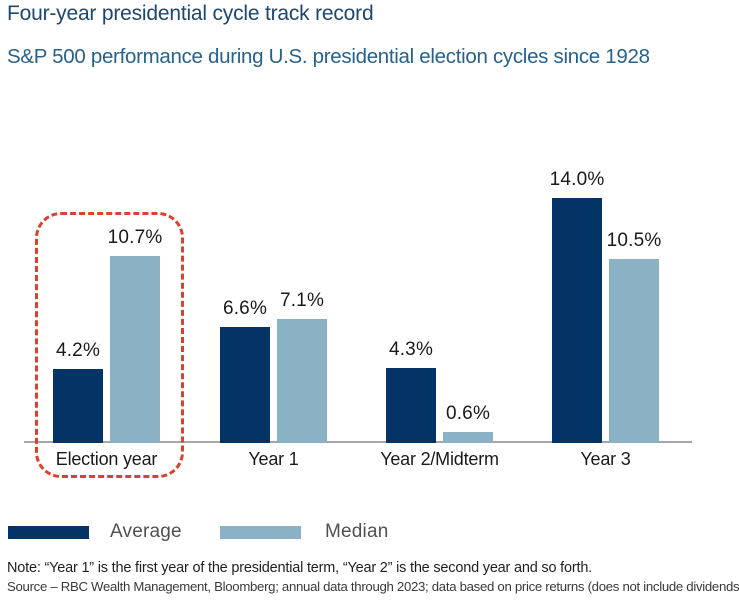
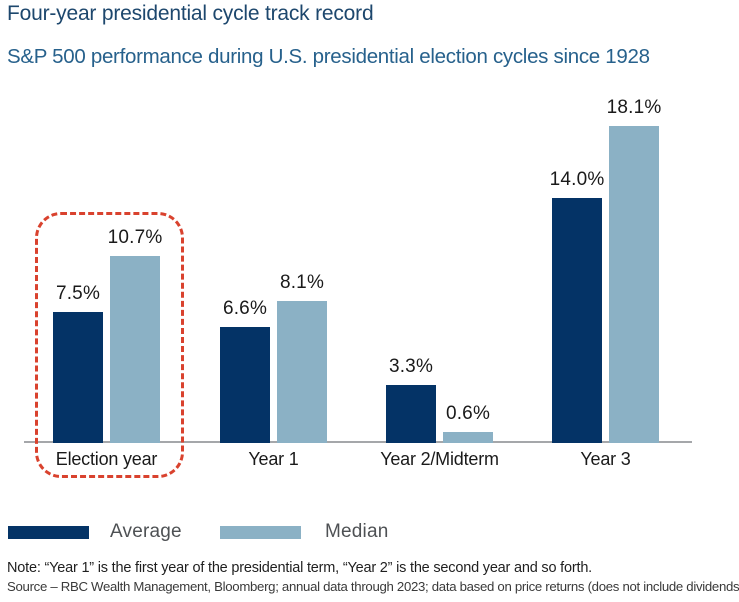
Average/Election year: 4.2% -> 7.5%
Median/Year 1: 7.1% -> 8.1%
Average/Year 2/Midterm: 4.3% -> 3.3%
Median/Year 3: 10.5% -> 18.1%
